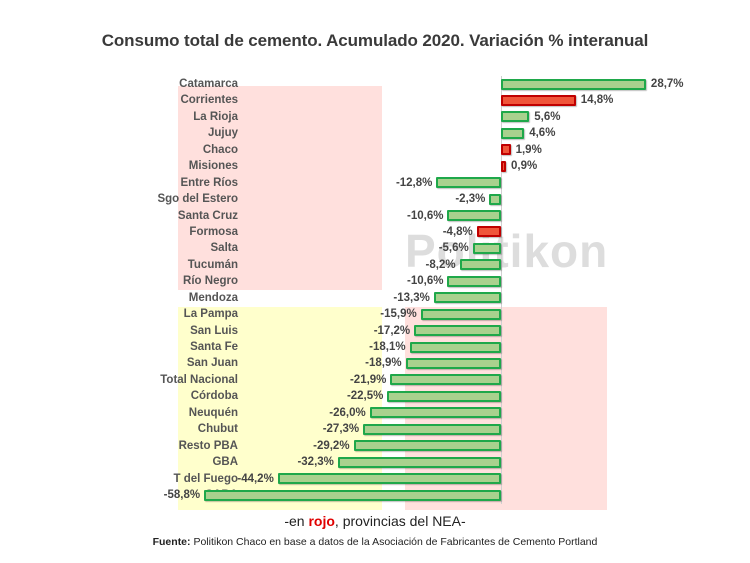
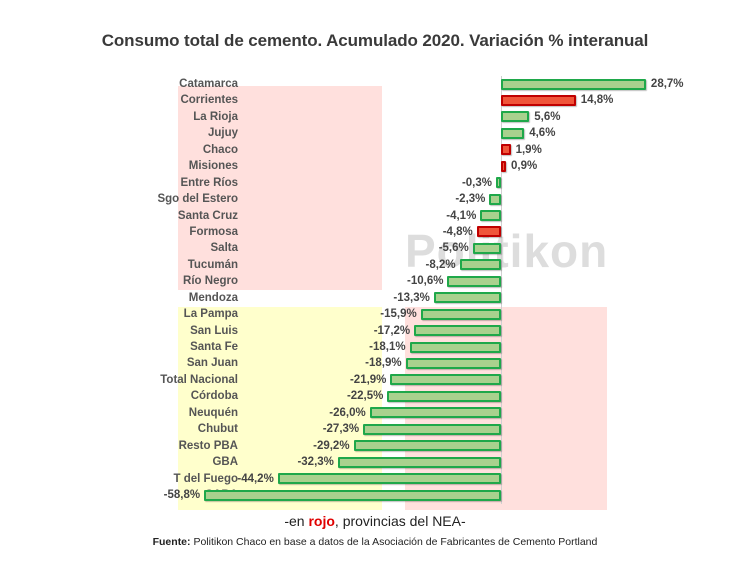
Entre Ríos: -12,8% -> -0,3%
Santa Cruz: -10,6% -> -4,1%
